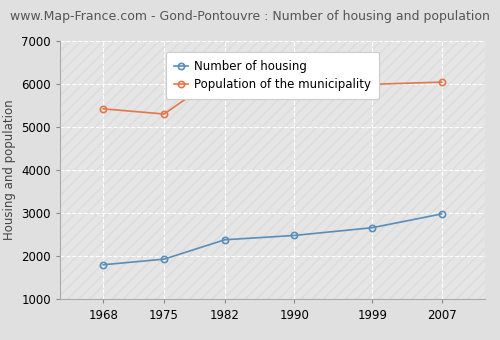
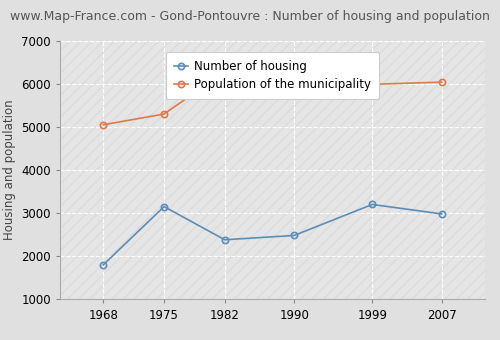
Population of the municipality/1968: 5420 -> 5050
Number of housing/1975: 1930 -> 3150
Number of housing/1999: 2660 -> 3200
